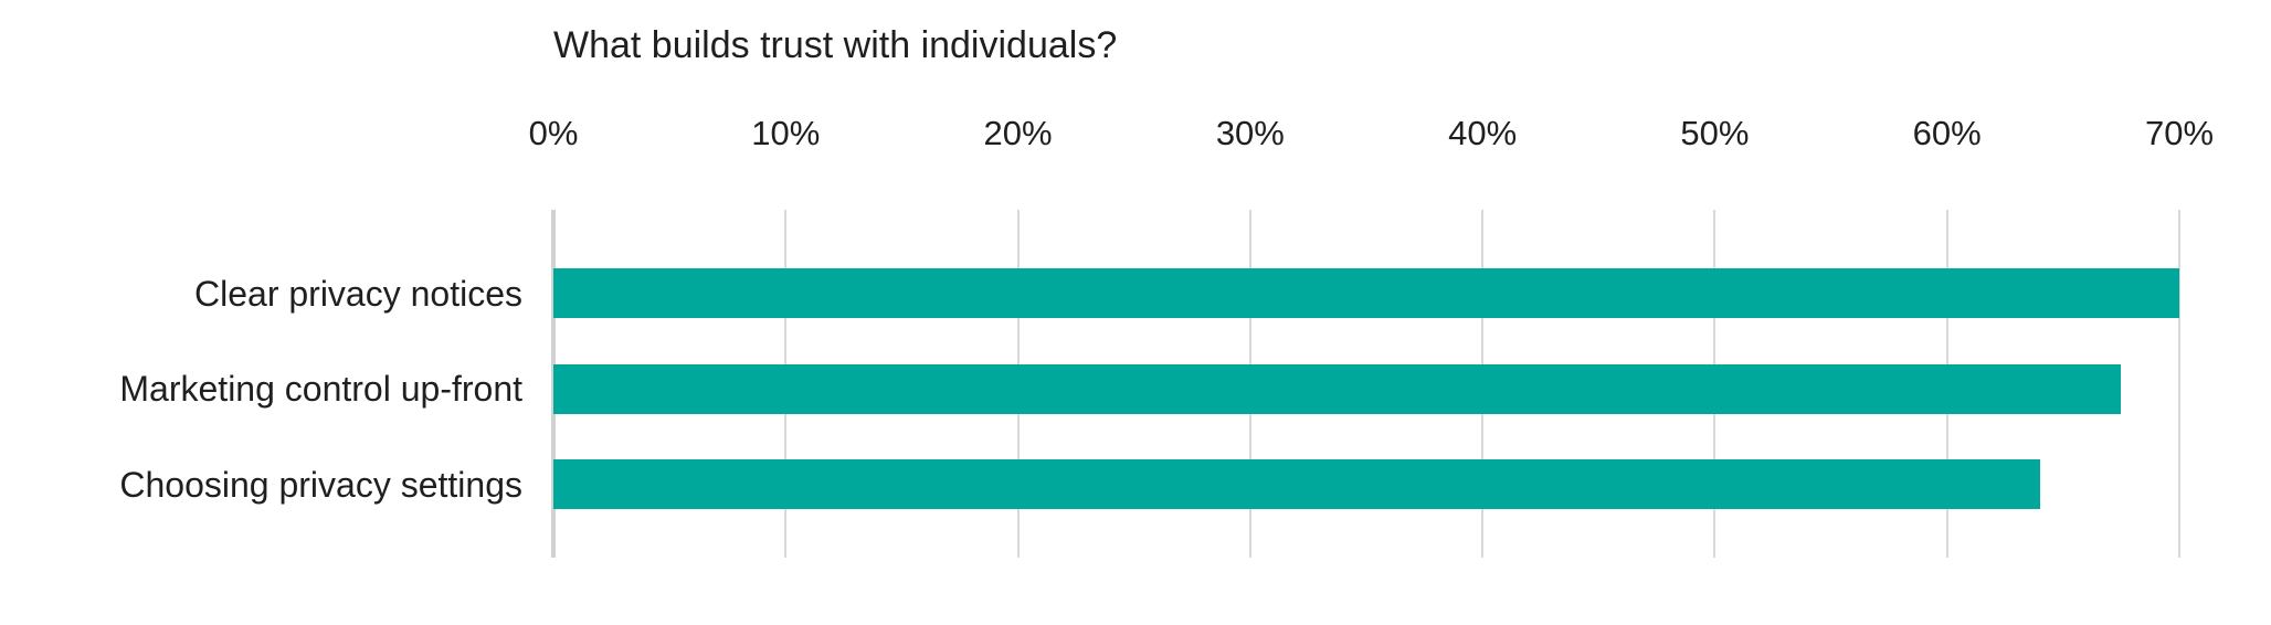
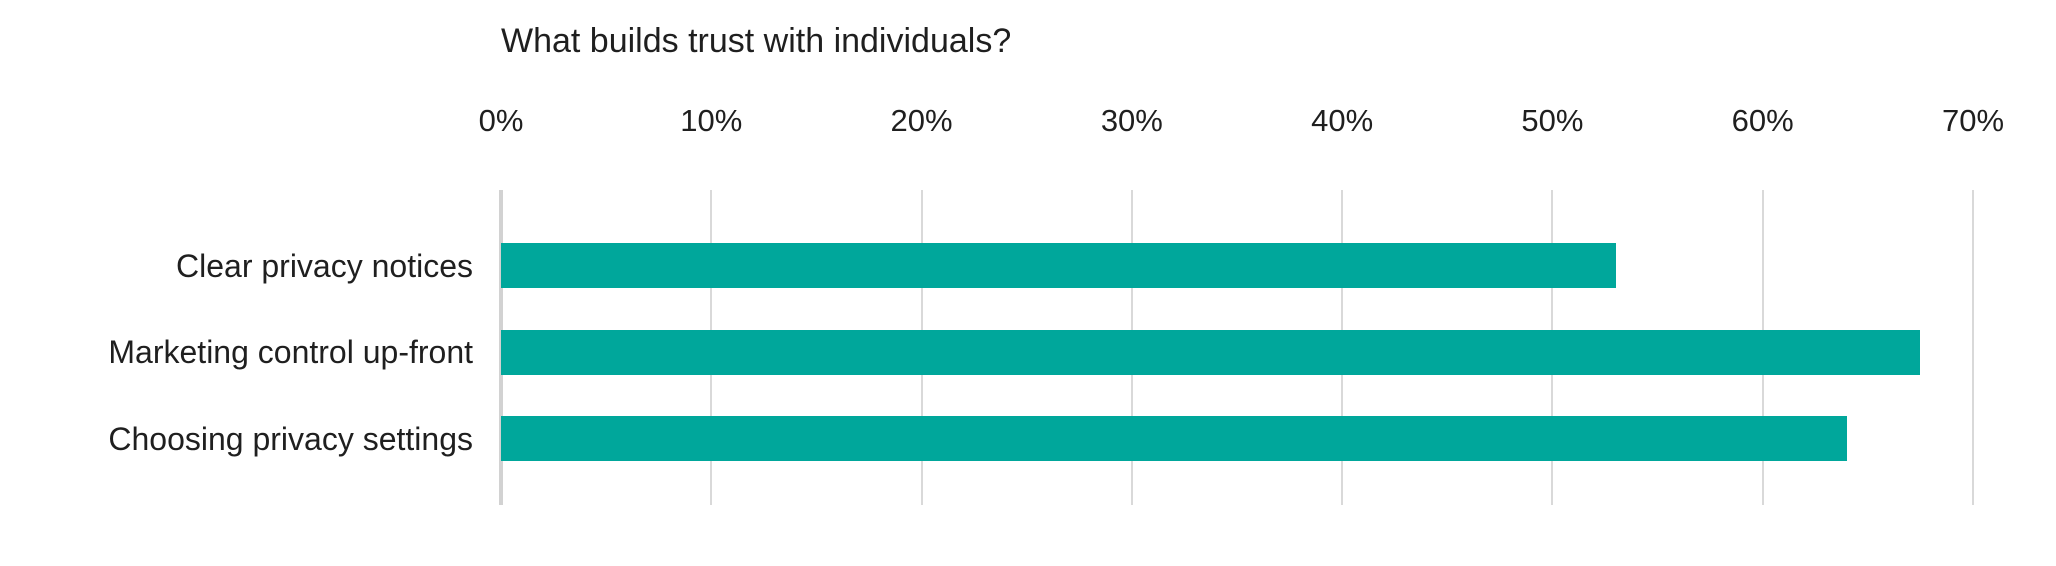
Clear privacy notices: 70.0% -> 53.0%
